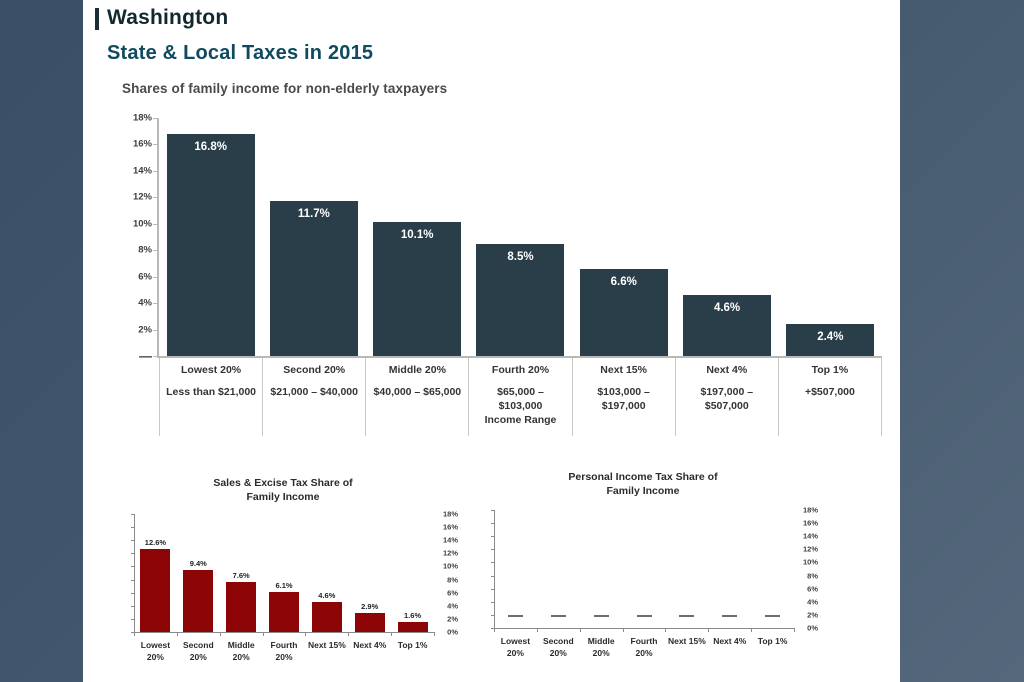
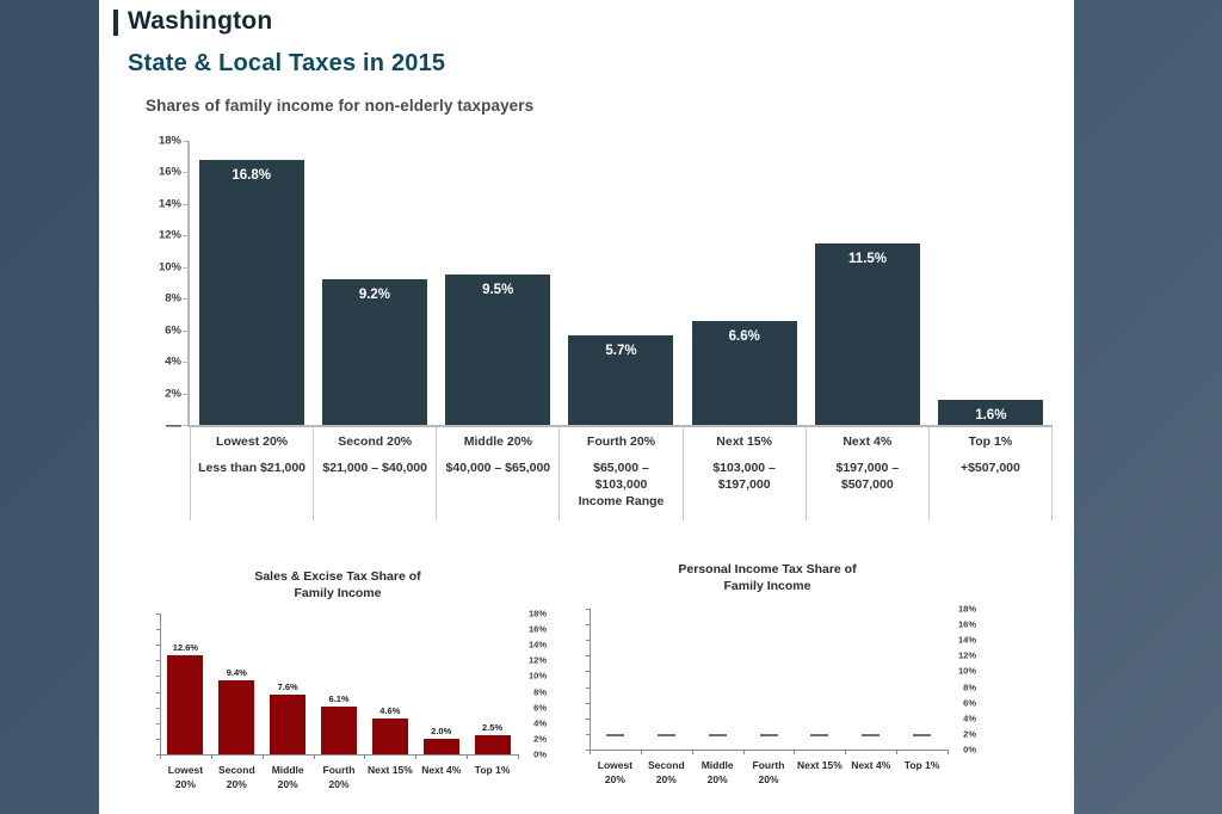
State & Local Taxes in 2015/Second 20%: 11.7% -> 9.2%
State & Local Taxes in 2015/Middle 20%: 10.1% -> 9.5%
State & Local Taxes in 2015/Fourth 20%: 8.5% -> 5.7%
State & Local Taxes in 2015/Next 4%: 4.6% -> 11.5%
State & Local Taxes in 2015/Top 1%: 2.4% -> 1.6%
Sales & Excise Tax Share of Family Income/Next 4%: 2.9% -> 2.0%
Sales & Excise Tax Share of Family Income/Top 1%: 1.6% -> 2.5%
